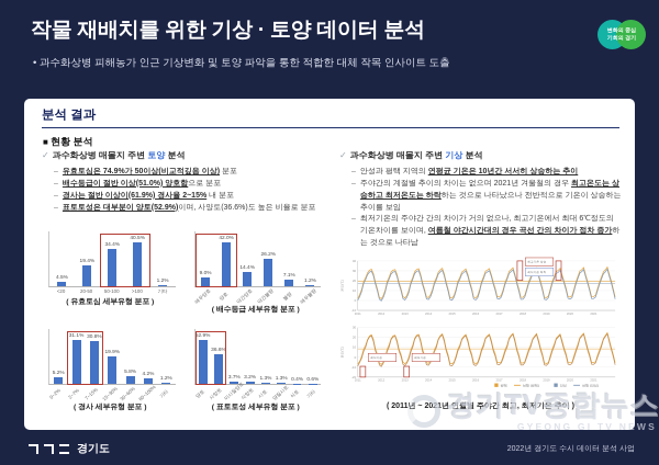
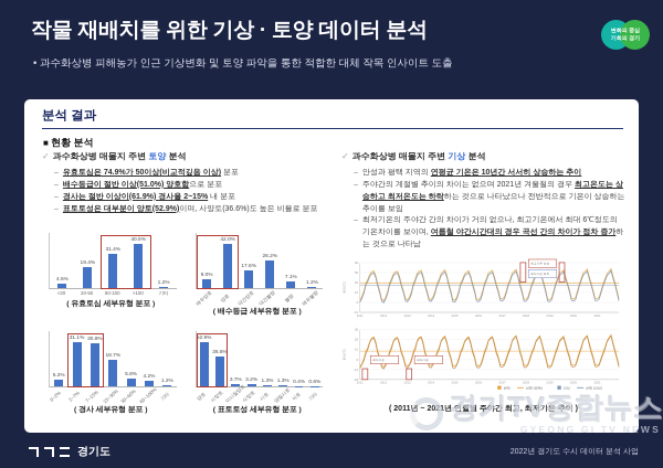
( 유효토심 세부유형 분포 )/50-100: 34.4% -> 31.4%
( 배수등급 세부유형 분포 )/약간양호: 14.4% -> 17.6%
( 경사 세부유형 분포 )/15~30%: 19.9% -> 18.7%
